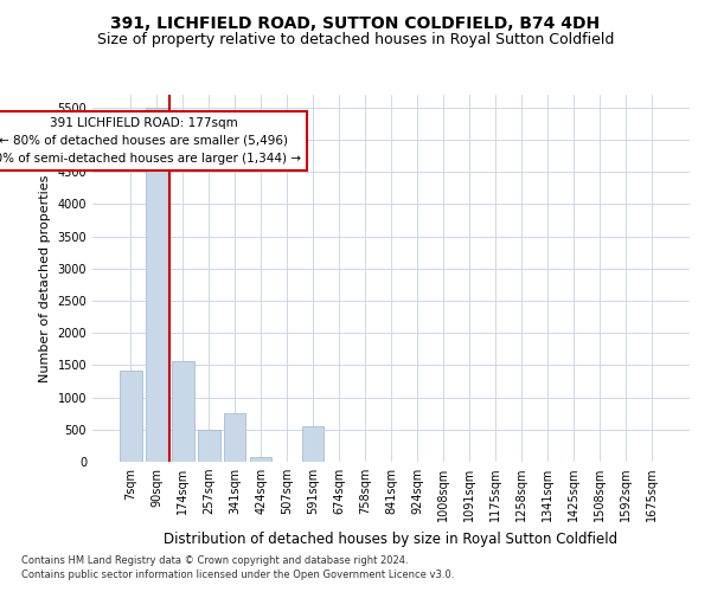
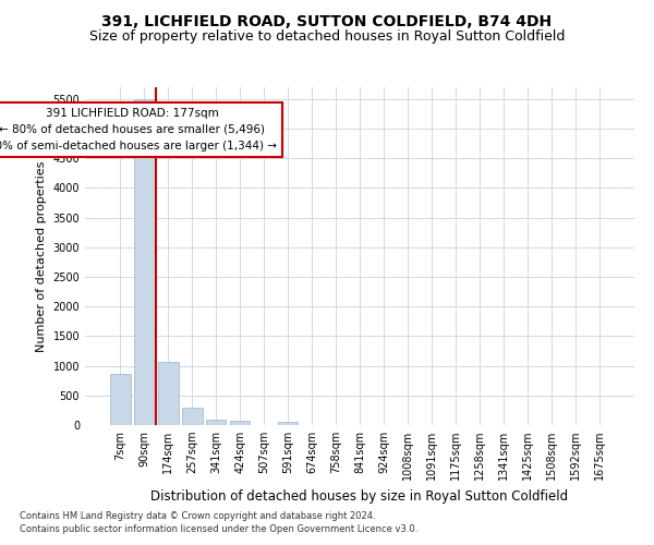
7sqm: 1420 -> 870
174sqm: 1560 -> 1060
257sqm: 500 -> 290
341sqm: 760 -> 100
591sqm: 560 -> 60
